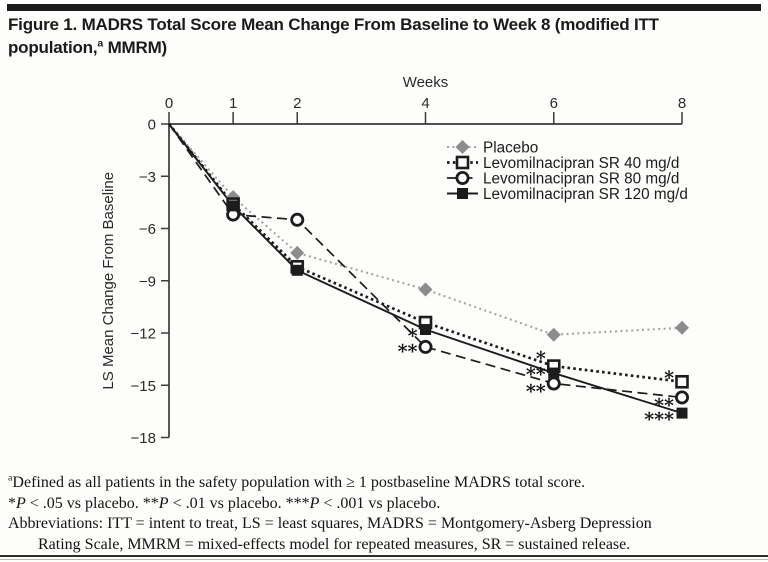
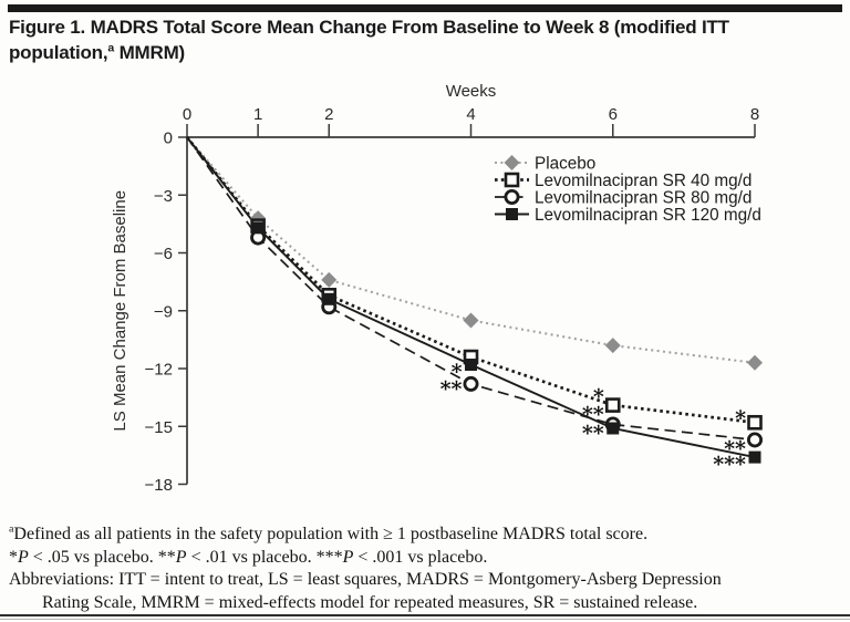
Levomilnacipran SR 80 mg/d/2: -5.5 -> -8.8
Placebo/6: -12.1 -> -10.8
Levomilnacipran SR 120 mg/d/6: -14.3 -> -15.1
